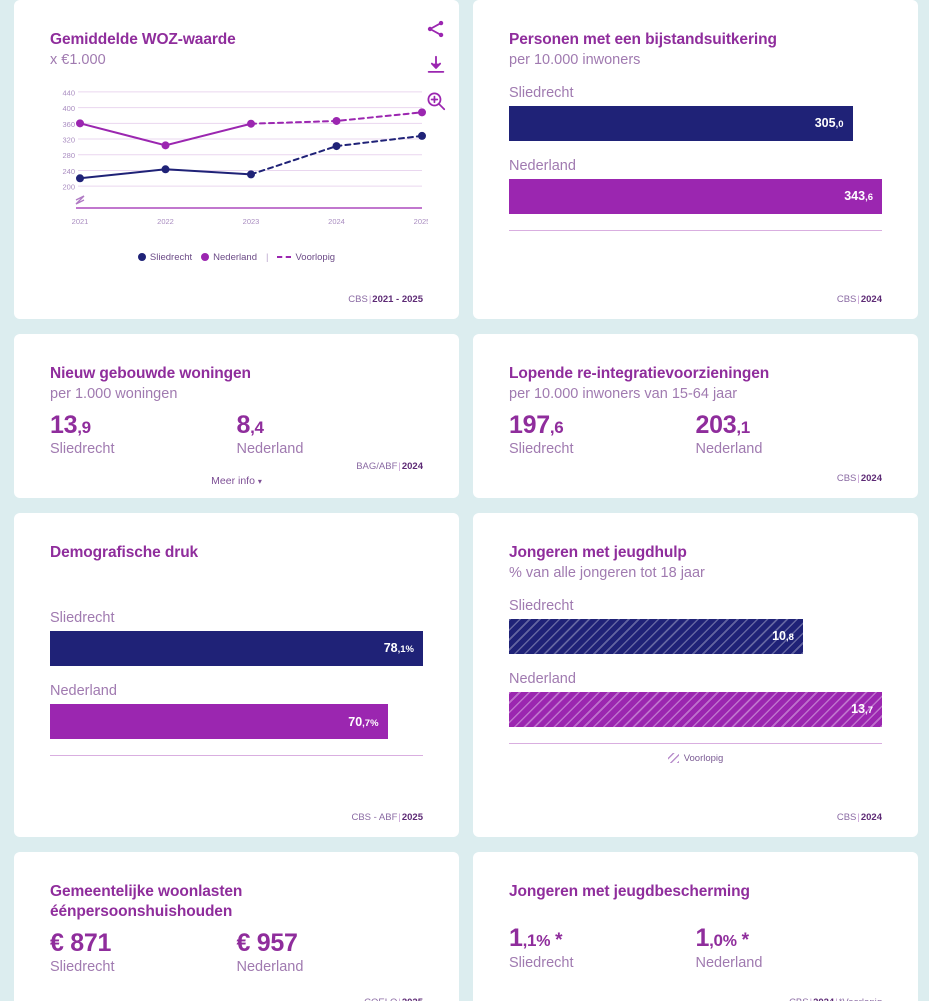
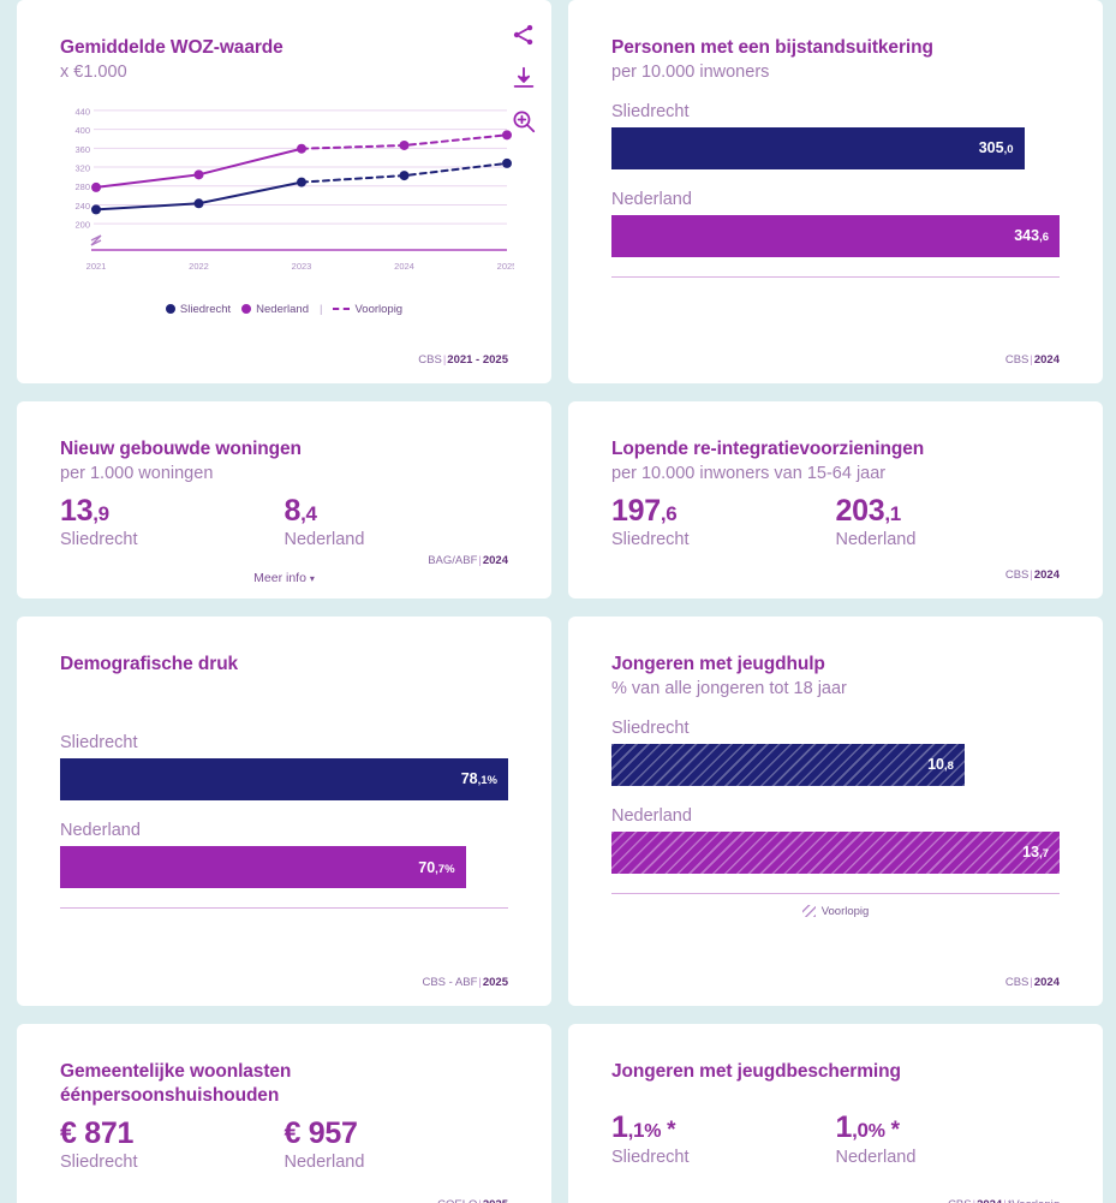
Sliedrecht/2021: 220 -> 230
Nederland/2021: 360 -> 280
Sliedrecht/2023: 230 -> 290
